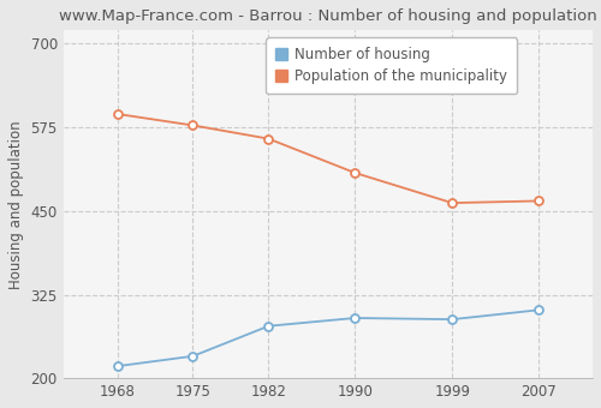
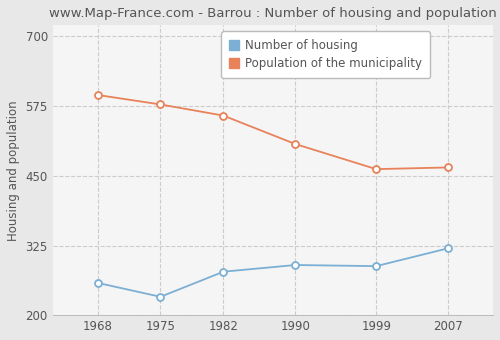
Number of housing/1968: 218 -> 258
Number of housing/2007: 302 -> 320
